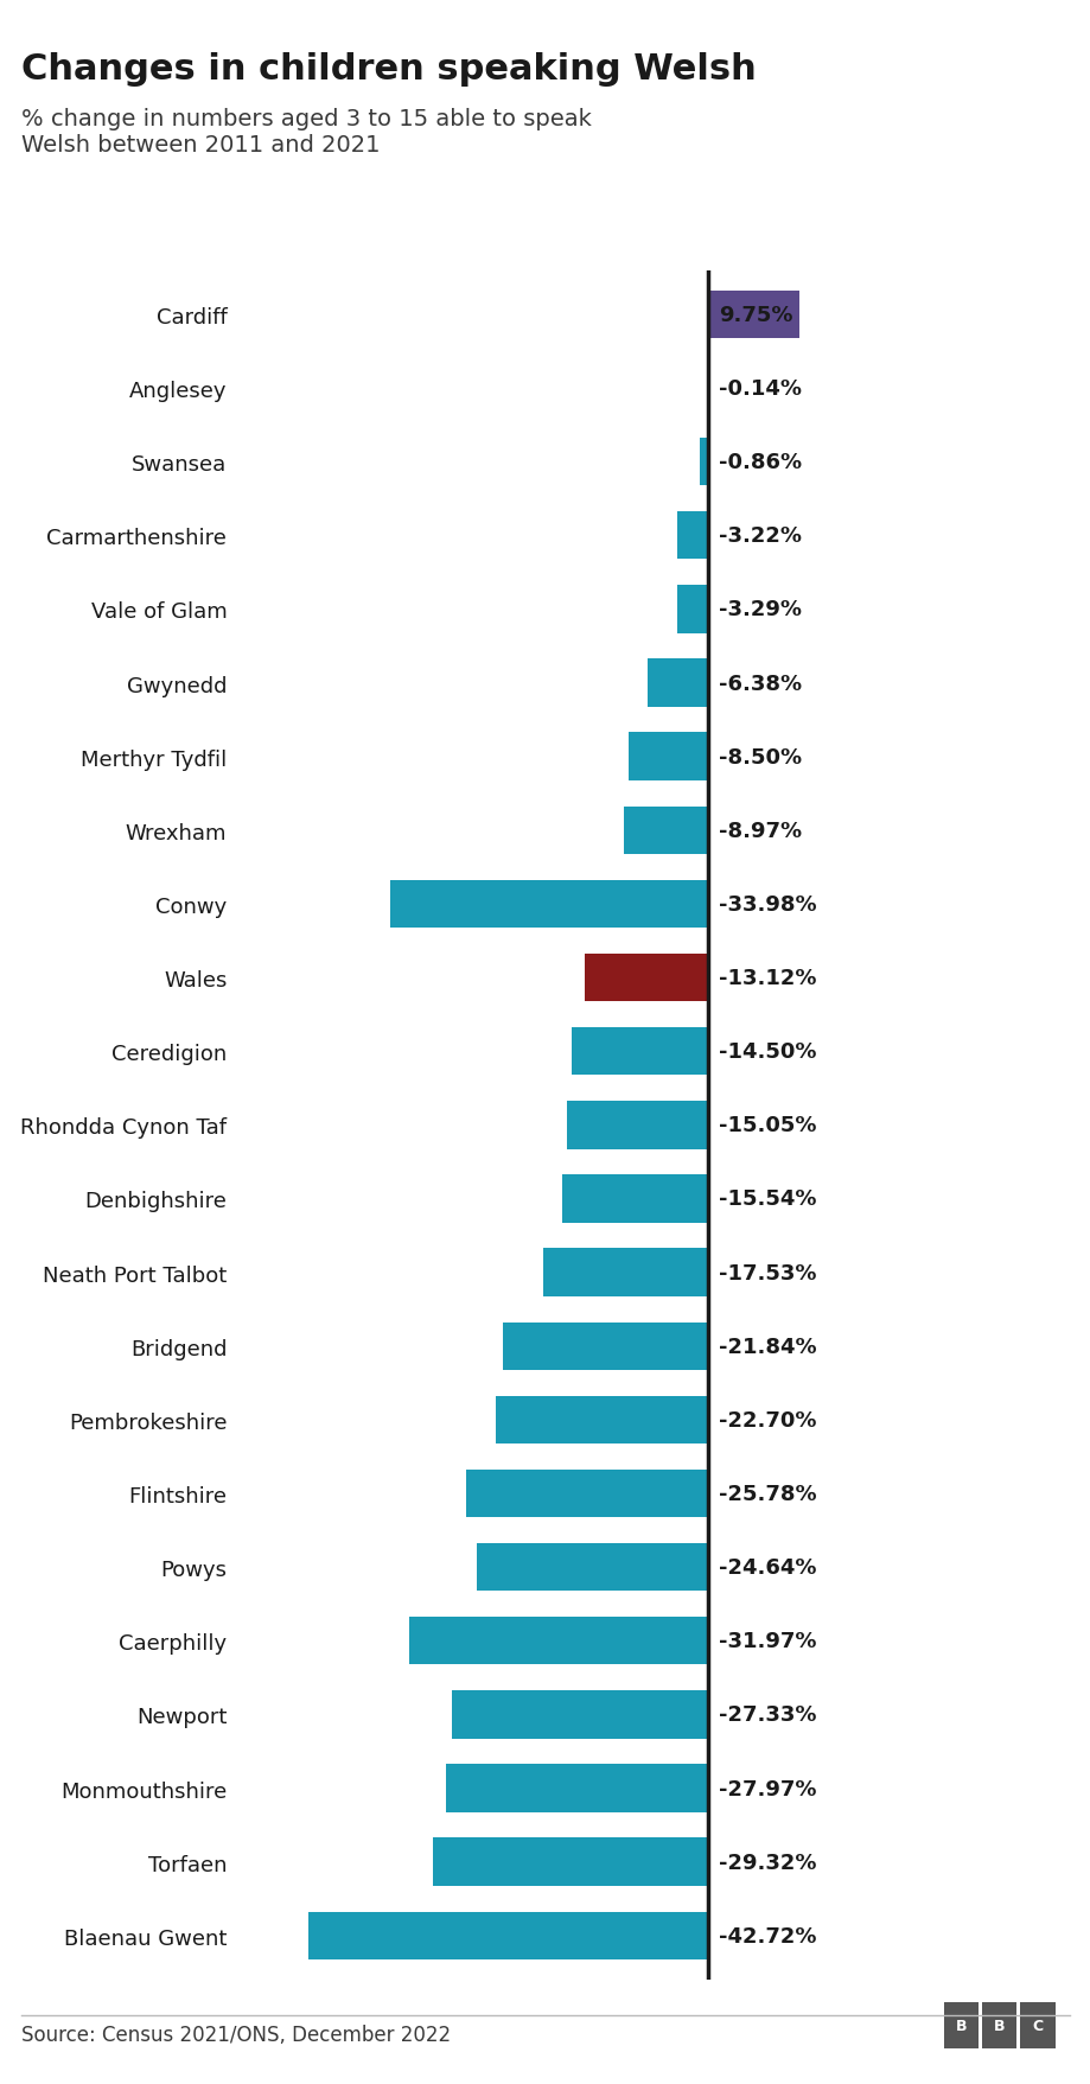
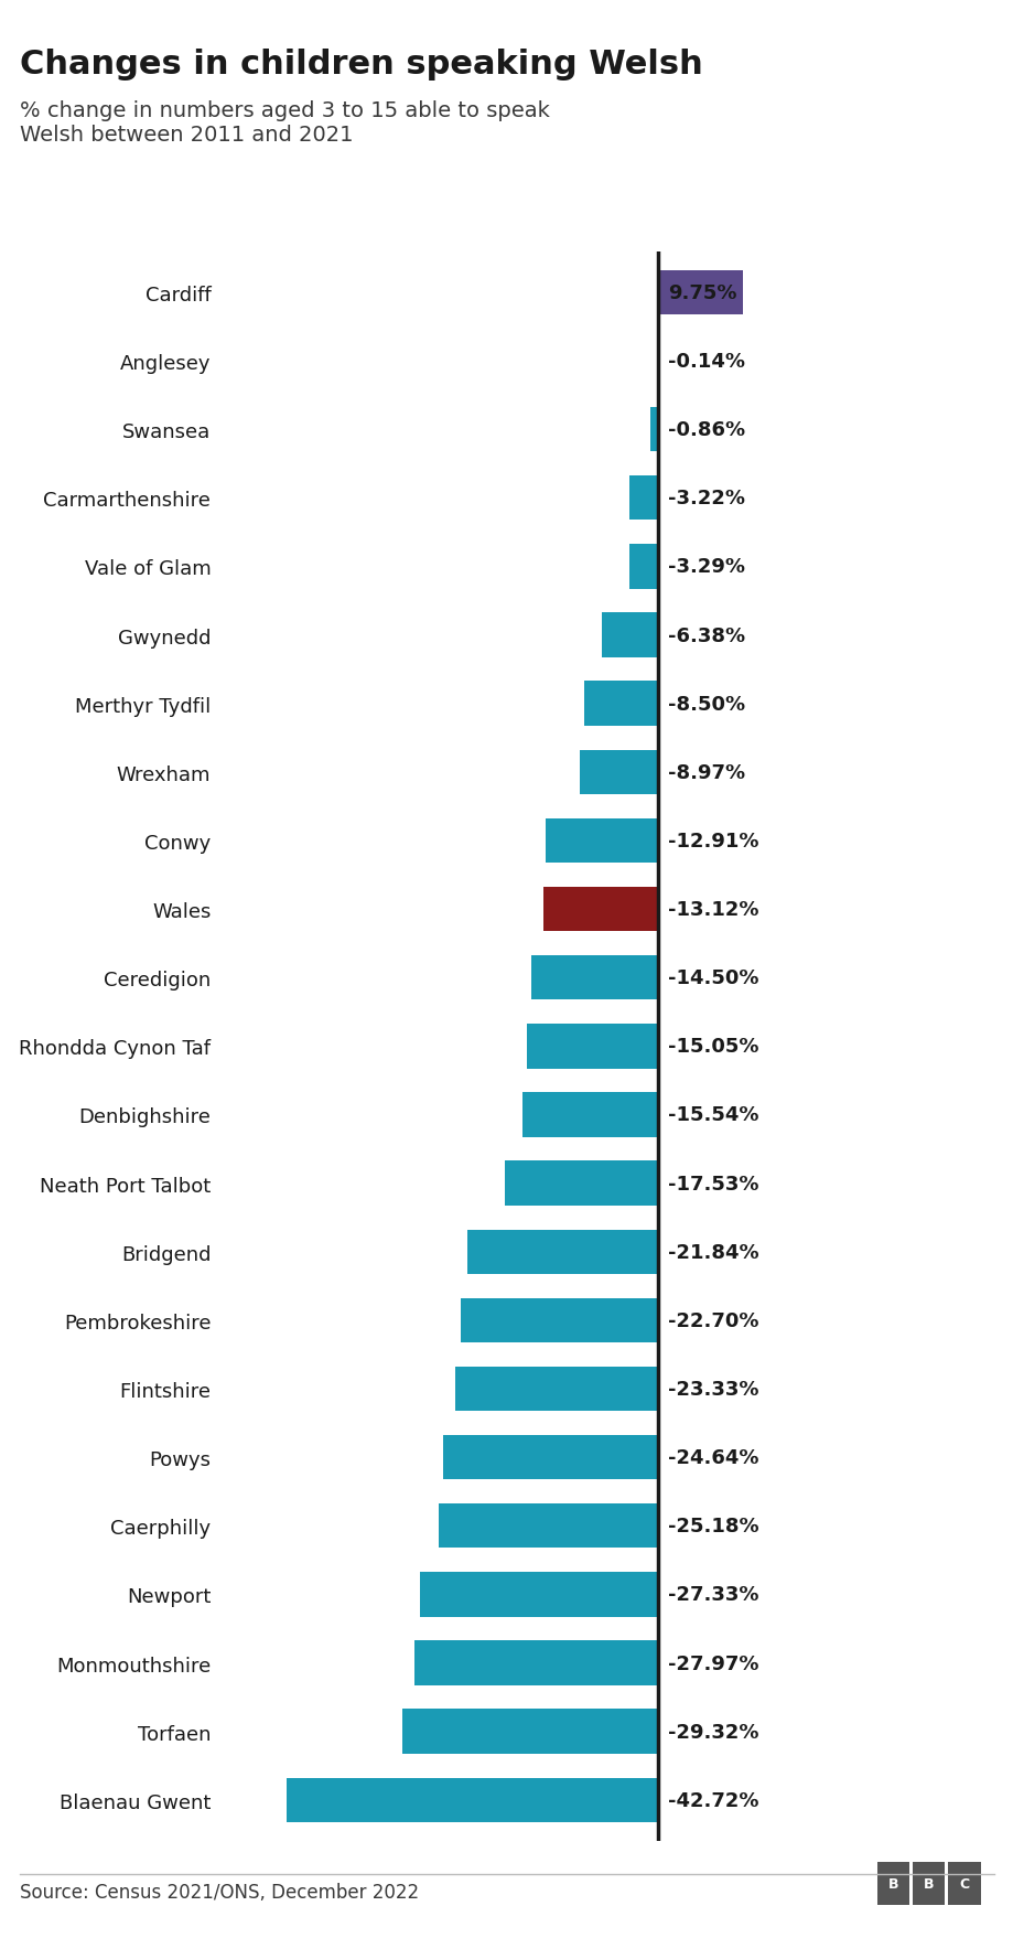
Conwy: -33.98% -> -12.91%
Flintshire: -25.78% -> -23.33%
Caerphilly: -31.97% -> -25.18%
